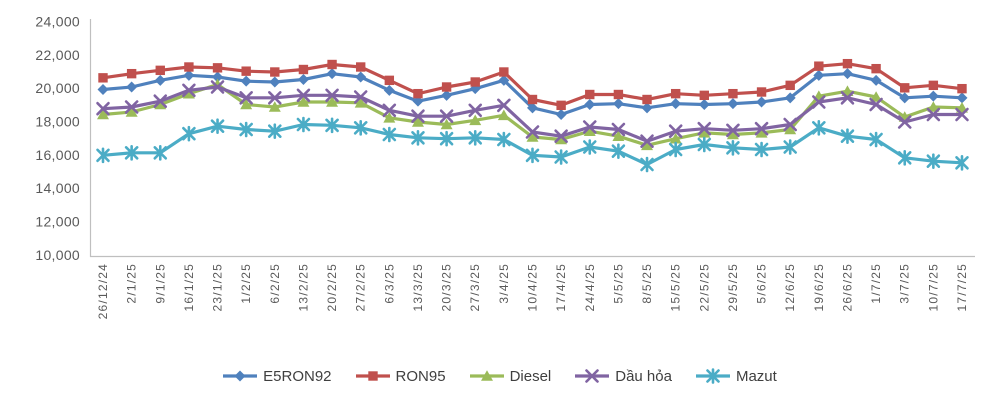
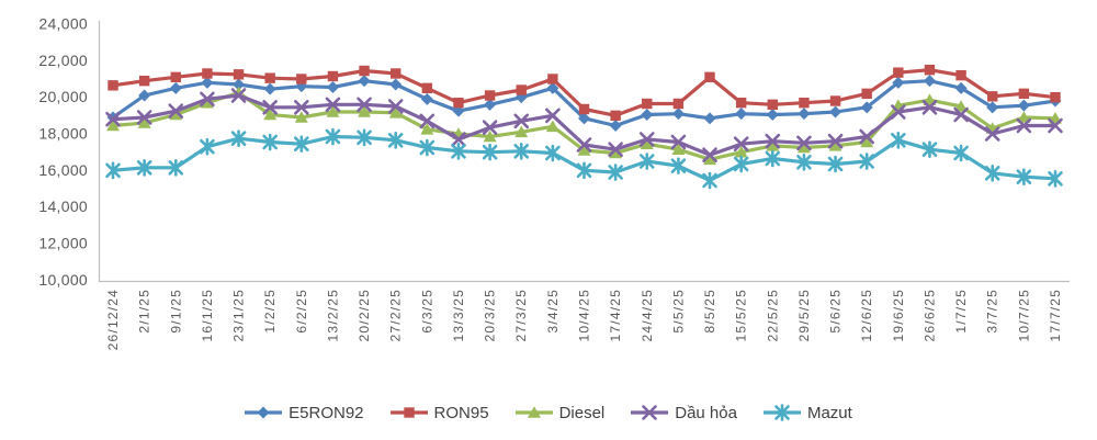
E5RON92/26/12/24: 20000 -> 18900
E5RON92/6/2/25: 20400 -> 20600
Dầu hỏa/13/3/25: 18400 -> 17700
RON95/8/5/25: 19400 -> 21100
E5RON92/17/7/25: 19400 -> 19800
